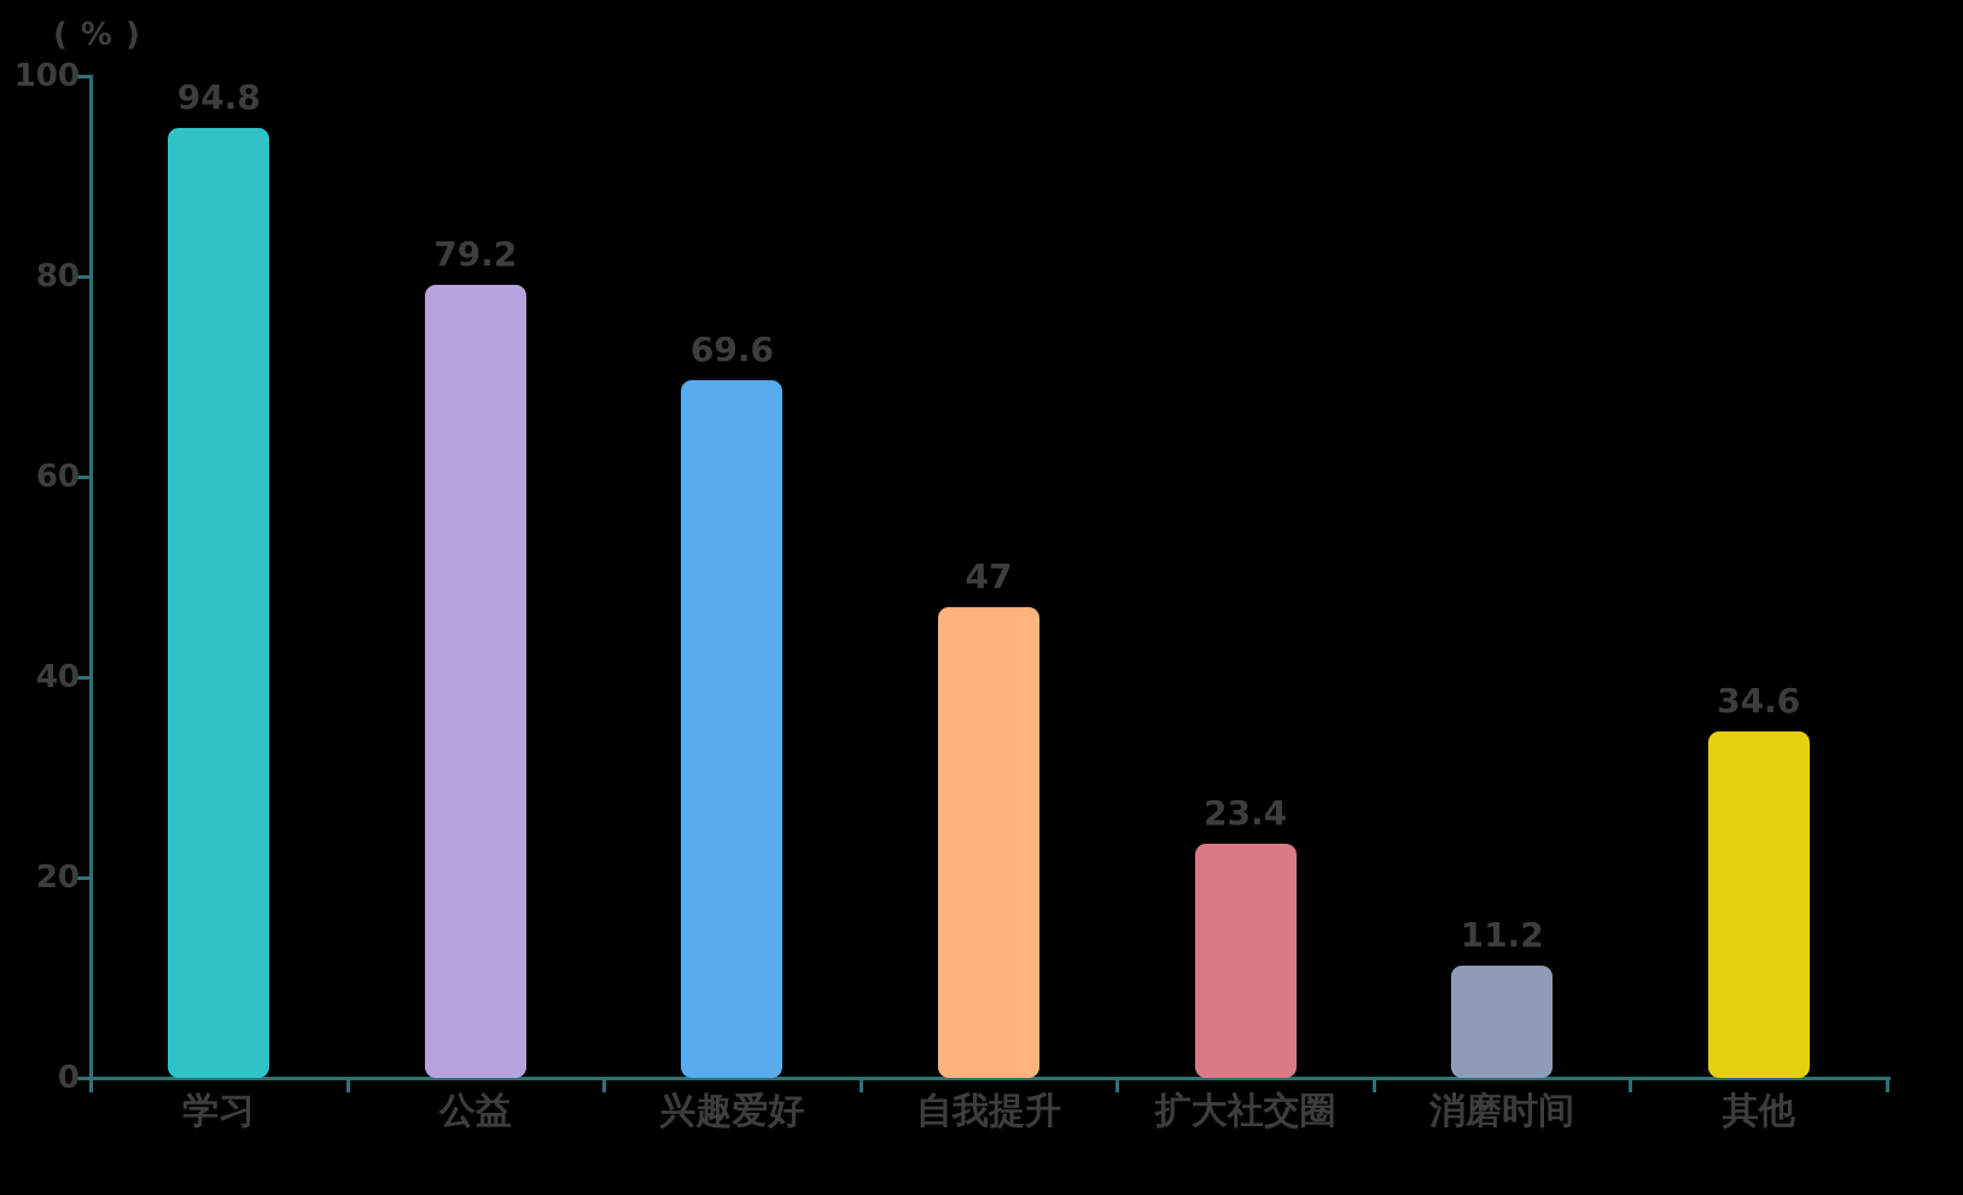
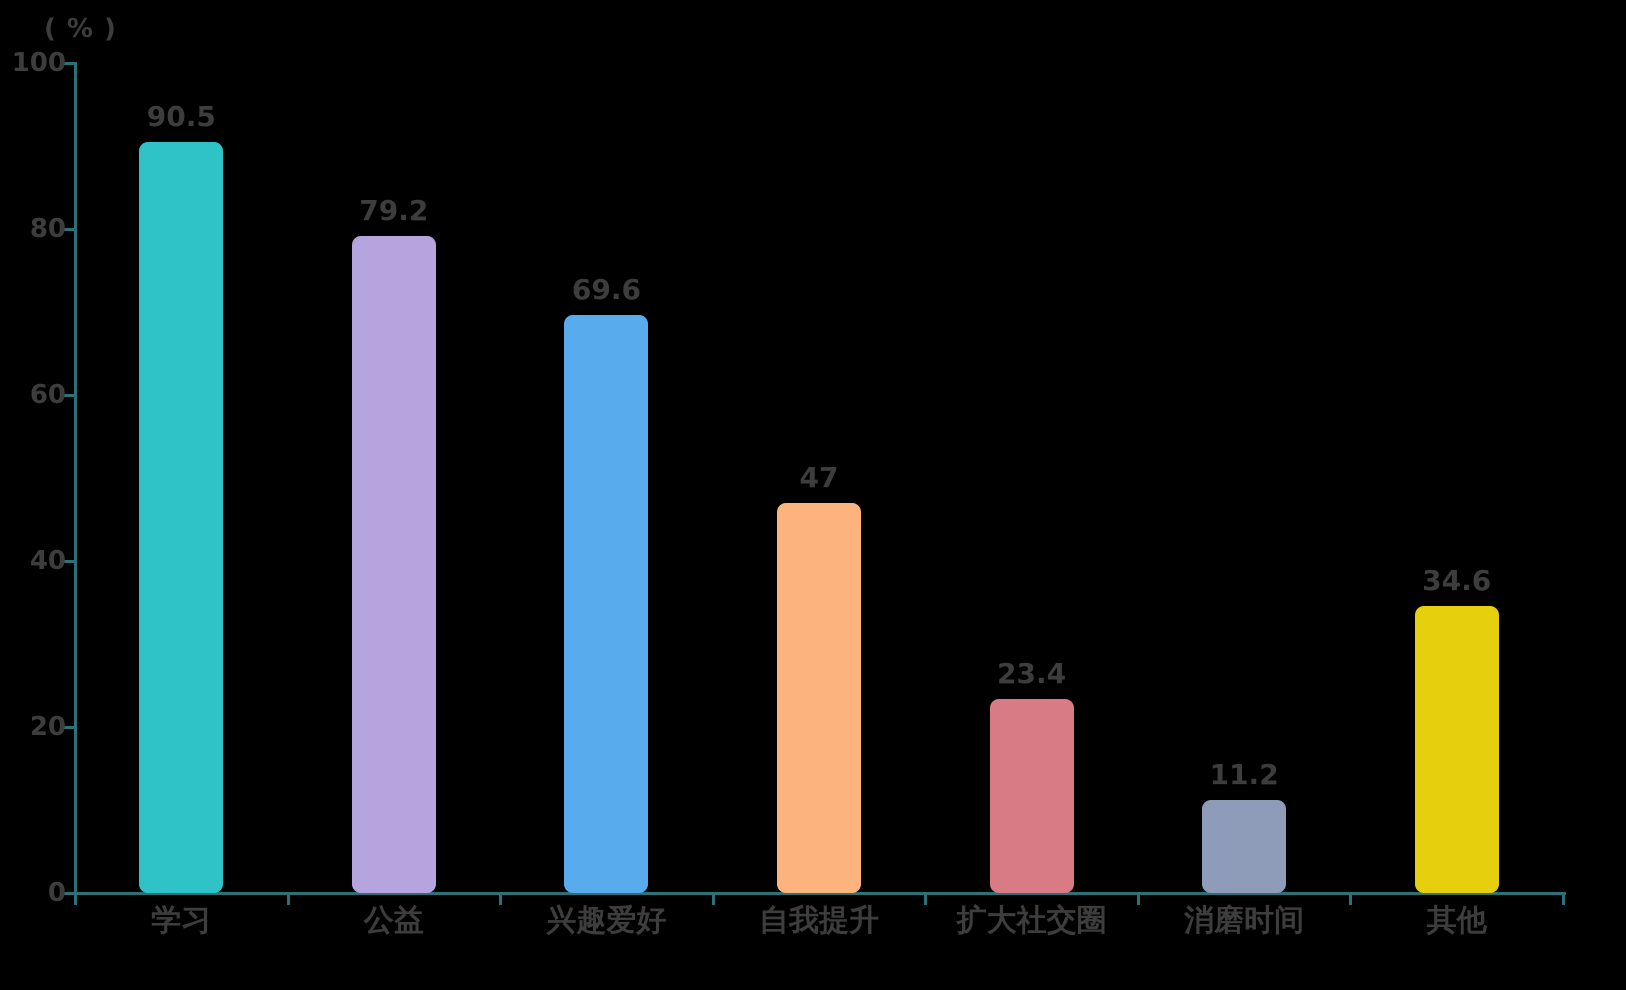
学习: 94.8 -> 90.5
